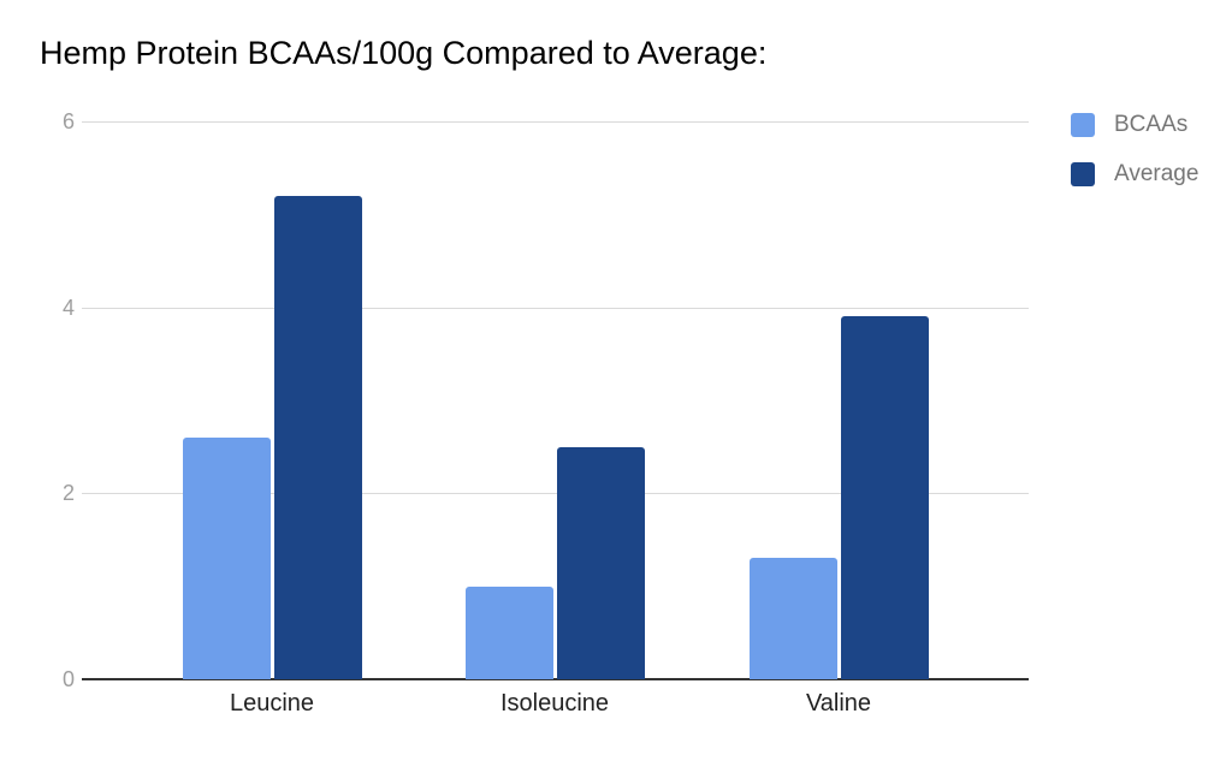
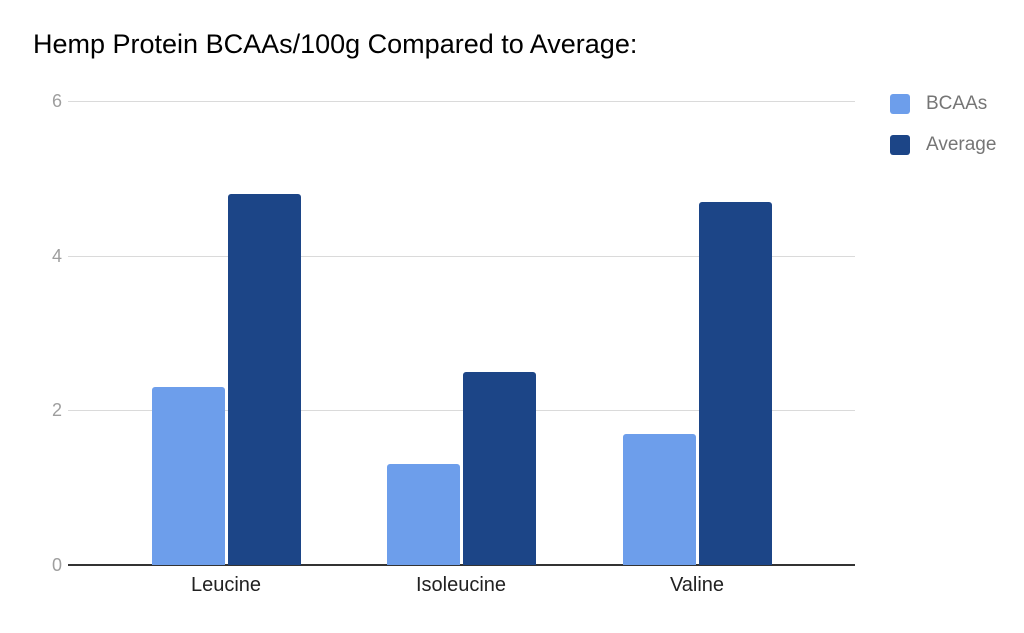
BCAAs/Leucine: 2.6 -> 2.3
Average/Leucine: 5.2 -> 4.8
BCAAs/Isoleucine: 1.0 -> 1.3
BCAAs/Valine: 1.3 -> 1.7
Average/Valine: 3.9 -> 4.7
